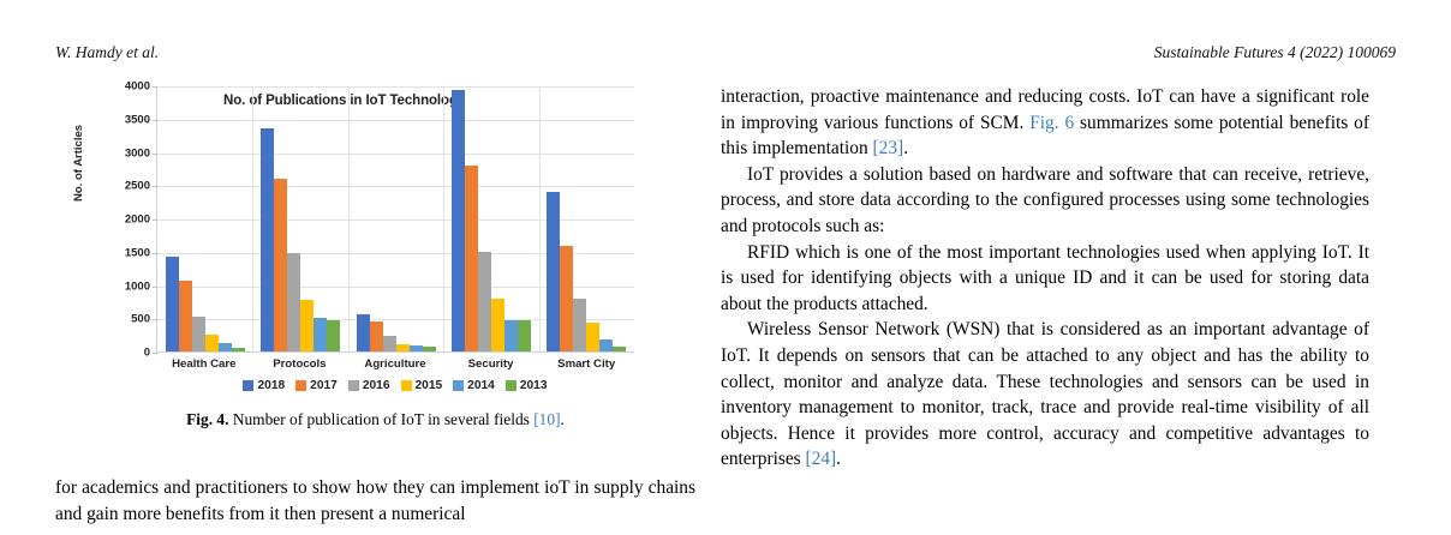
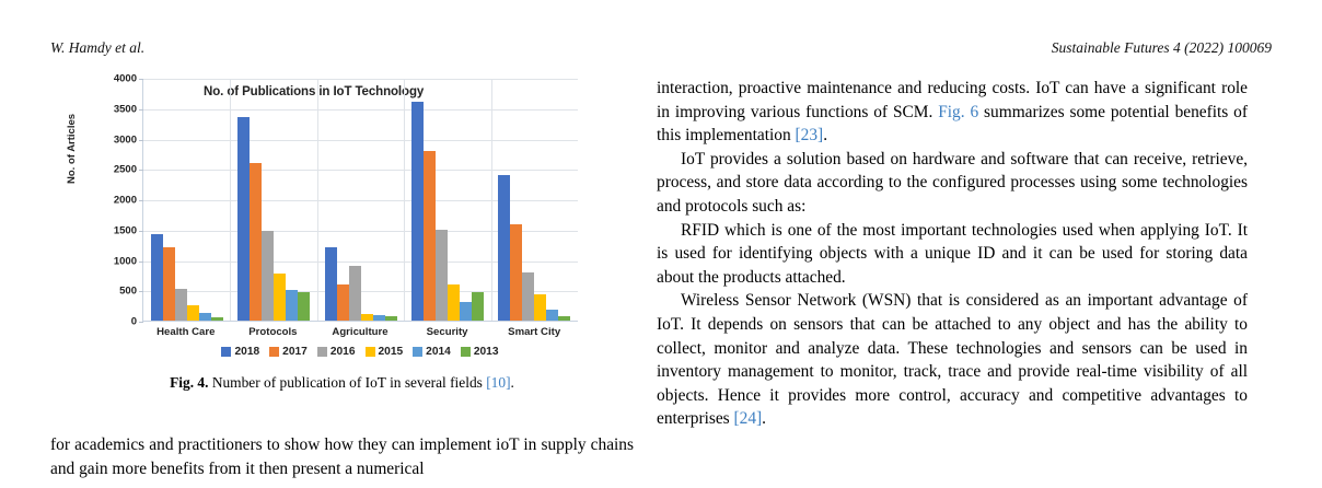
2017/Health Care: 1100 -> 1200
2018/Agriculture: 600 -> 1200
2017/Agriculture: 400 -> 600
2016/Agriculture: 200 -> 900
2018/Security: 3900 -> 3600
2015/Security: 800 -> 600
2014/Security: 500 -> 300
